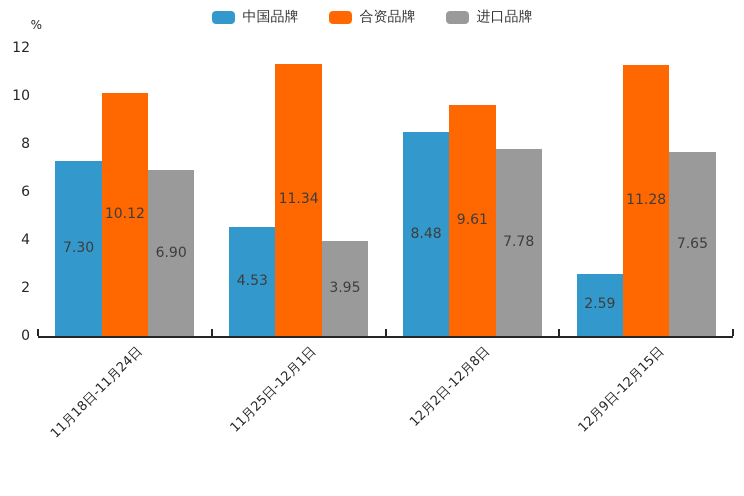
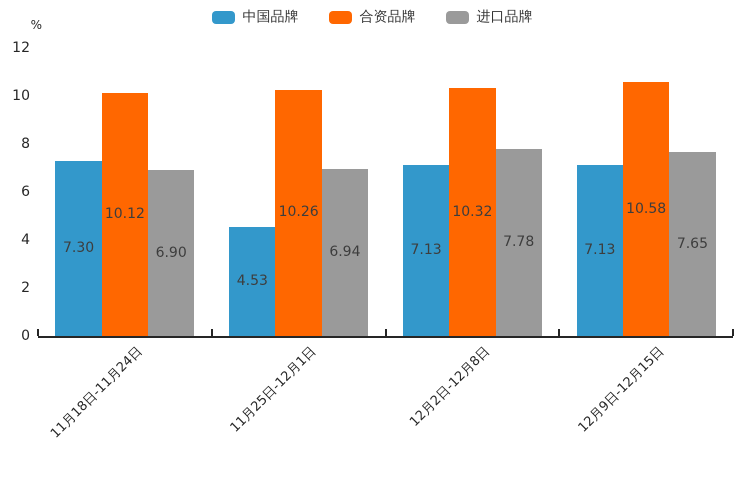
合资品牌/11月25日-12月1日: 11.34 -> 10.26
进口品牌/11月25日-12月1日: 3.95 -> 6.94
中国品牌/12月2日-12月8日: 8.48 -> 7.13
合资品牌/12月2日-12月8日: 9.61 -> 10.32
中国品牌/12月9日-12月15日: 2.59 -> 7.13
合资品牌/12月9日-12月15日: 11.28 -> 10.58
